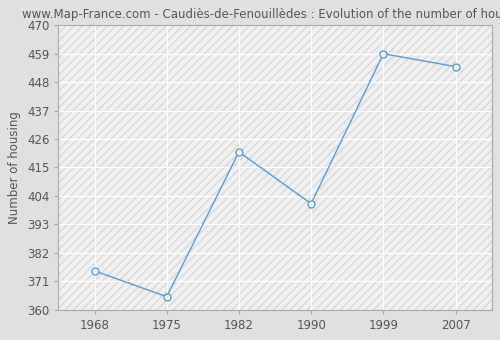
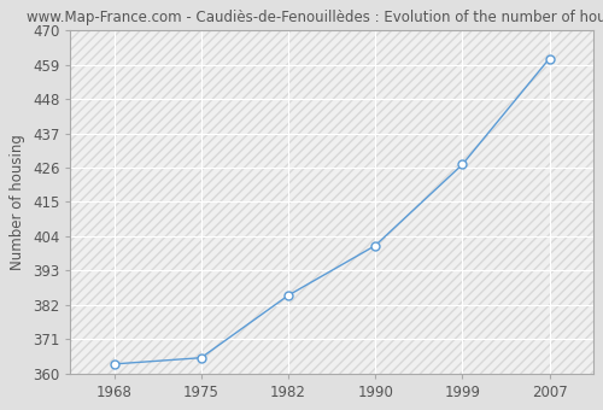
1968: 375 -> 363
1982: 421 -> 385
1999: 459 -> 427
2007: 454 -> 461
